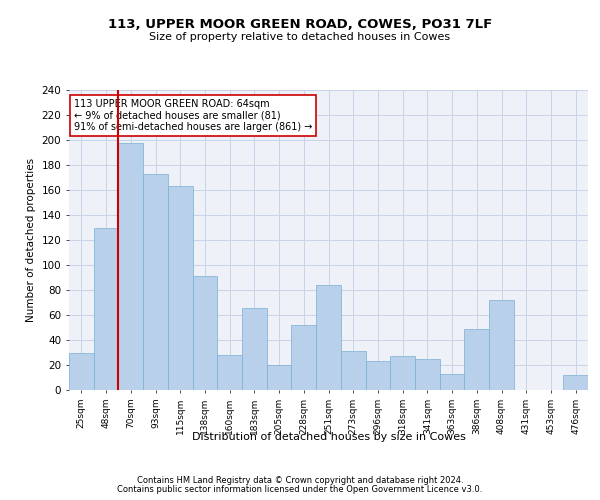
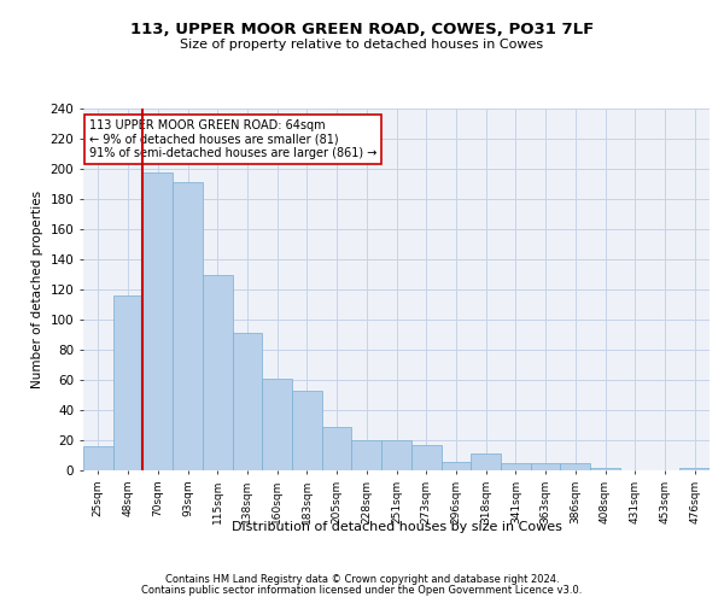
25sqm: 30 -> 16
48sqm: 130 -> 116
93sqm: 173 -> 191
115sqm: 163 -> 130
160sqm: 28 -> 61
183sqm: 66 -> 53
205sqm: 20 -> 29
228sqm: 52 -> 20
251sqm: 84 -> 20
273sqm: 31 -> 17
296sqm: 23 -> 6
318sqm: 27 -> 11
341sqm: 25 -> 5
363sqm: 13 -> 5
386sqm: 49 -> 5
408sqm: 72 -> 2
476sqm: 12 -> 2
